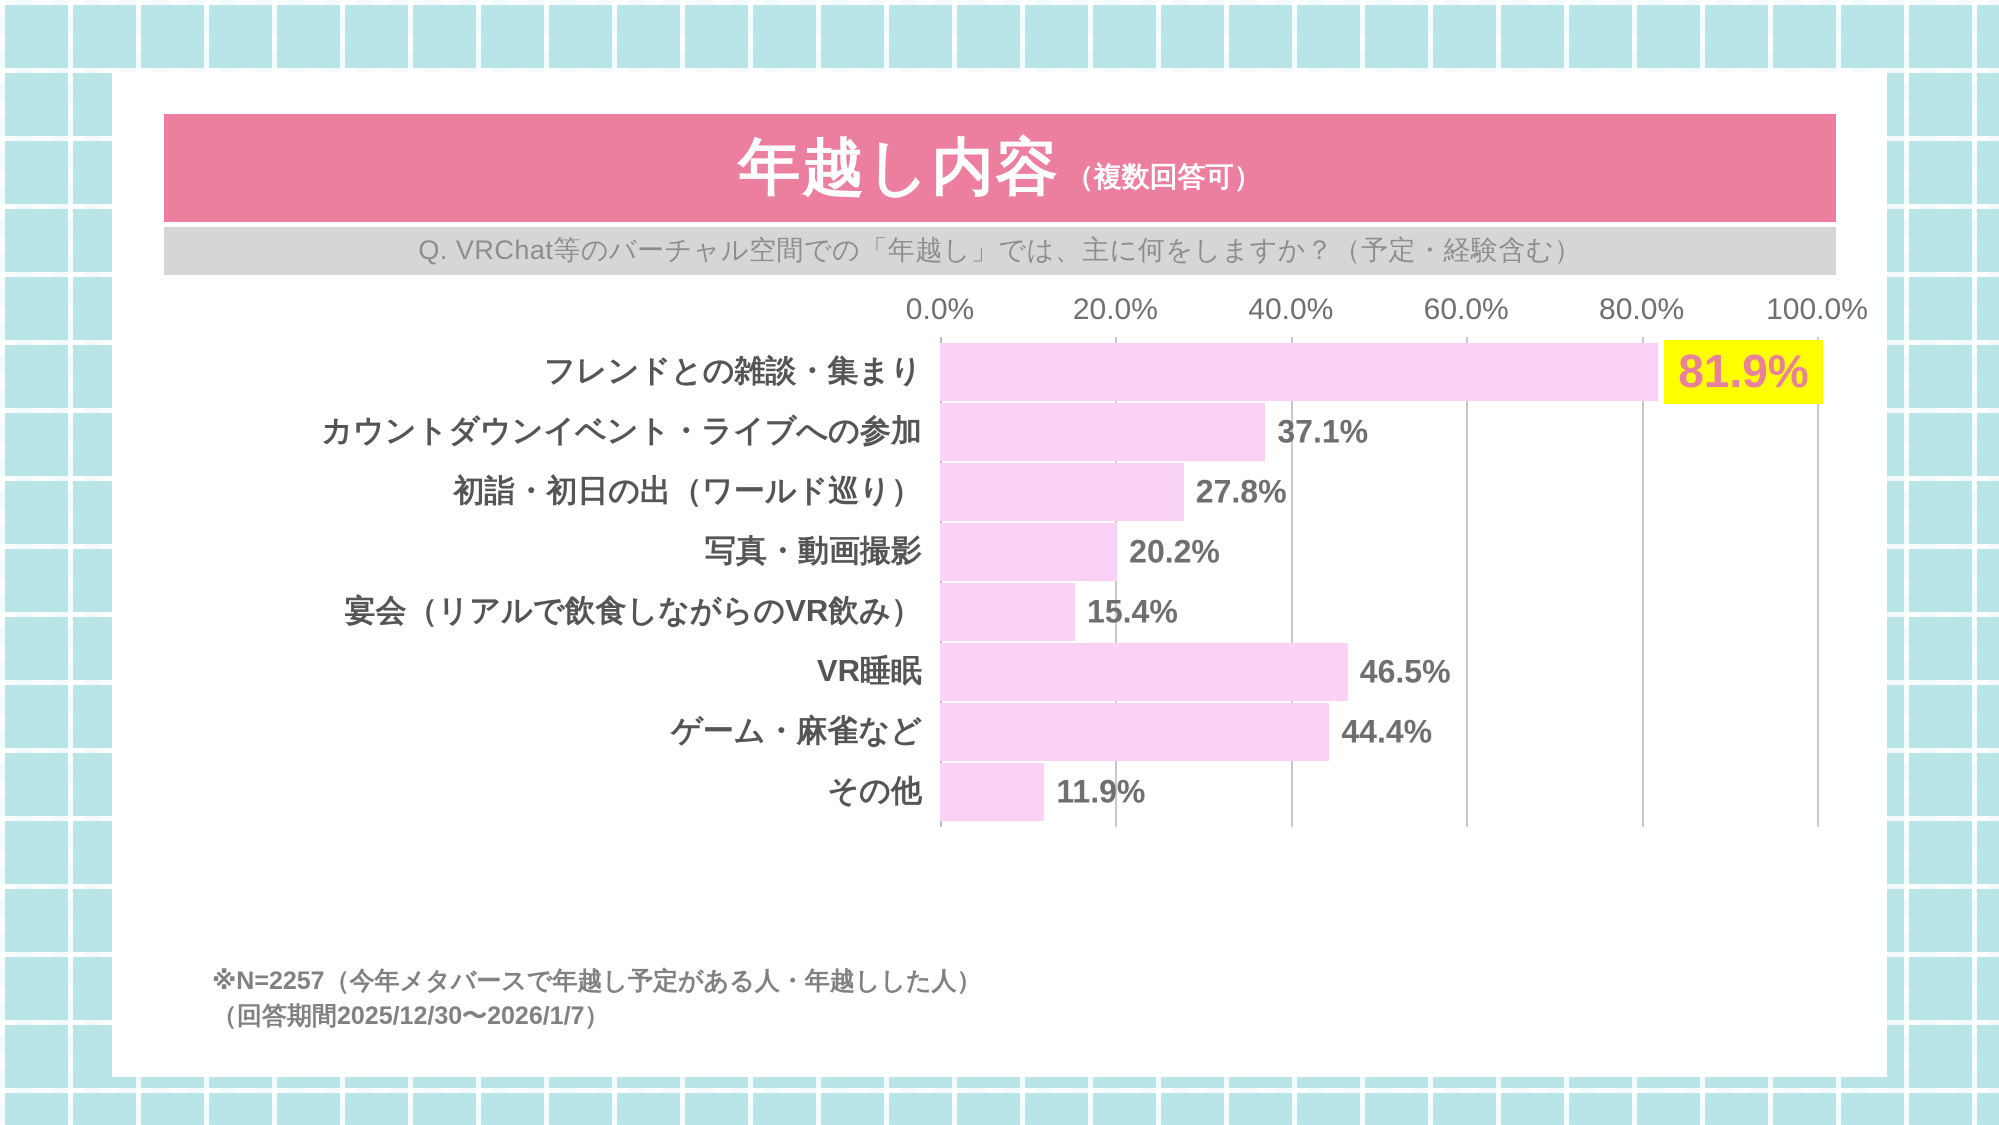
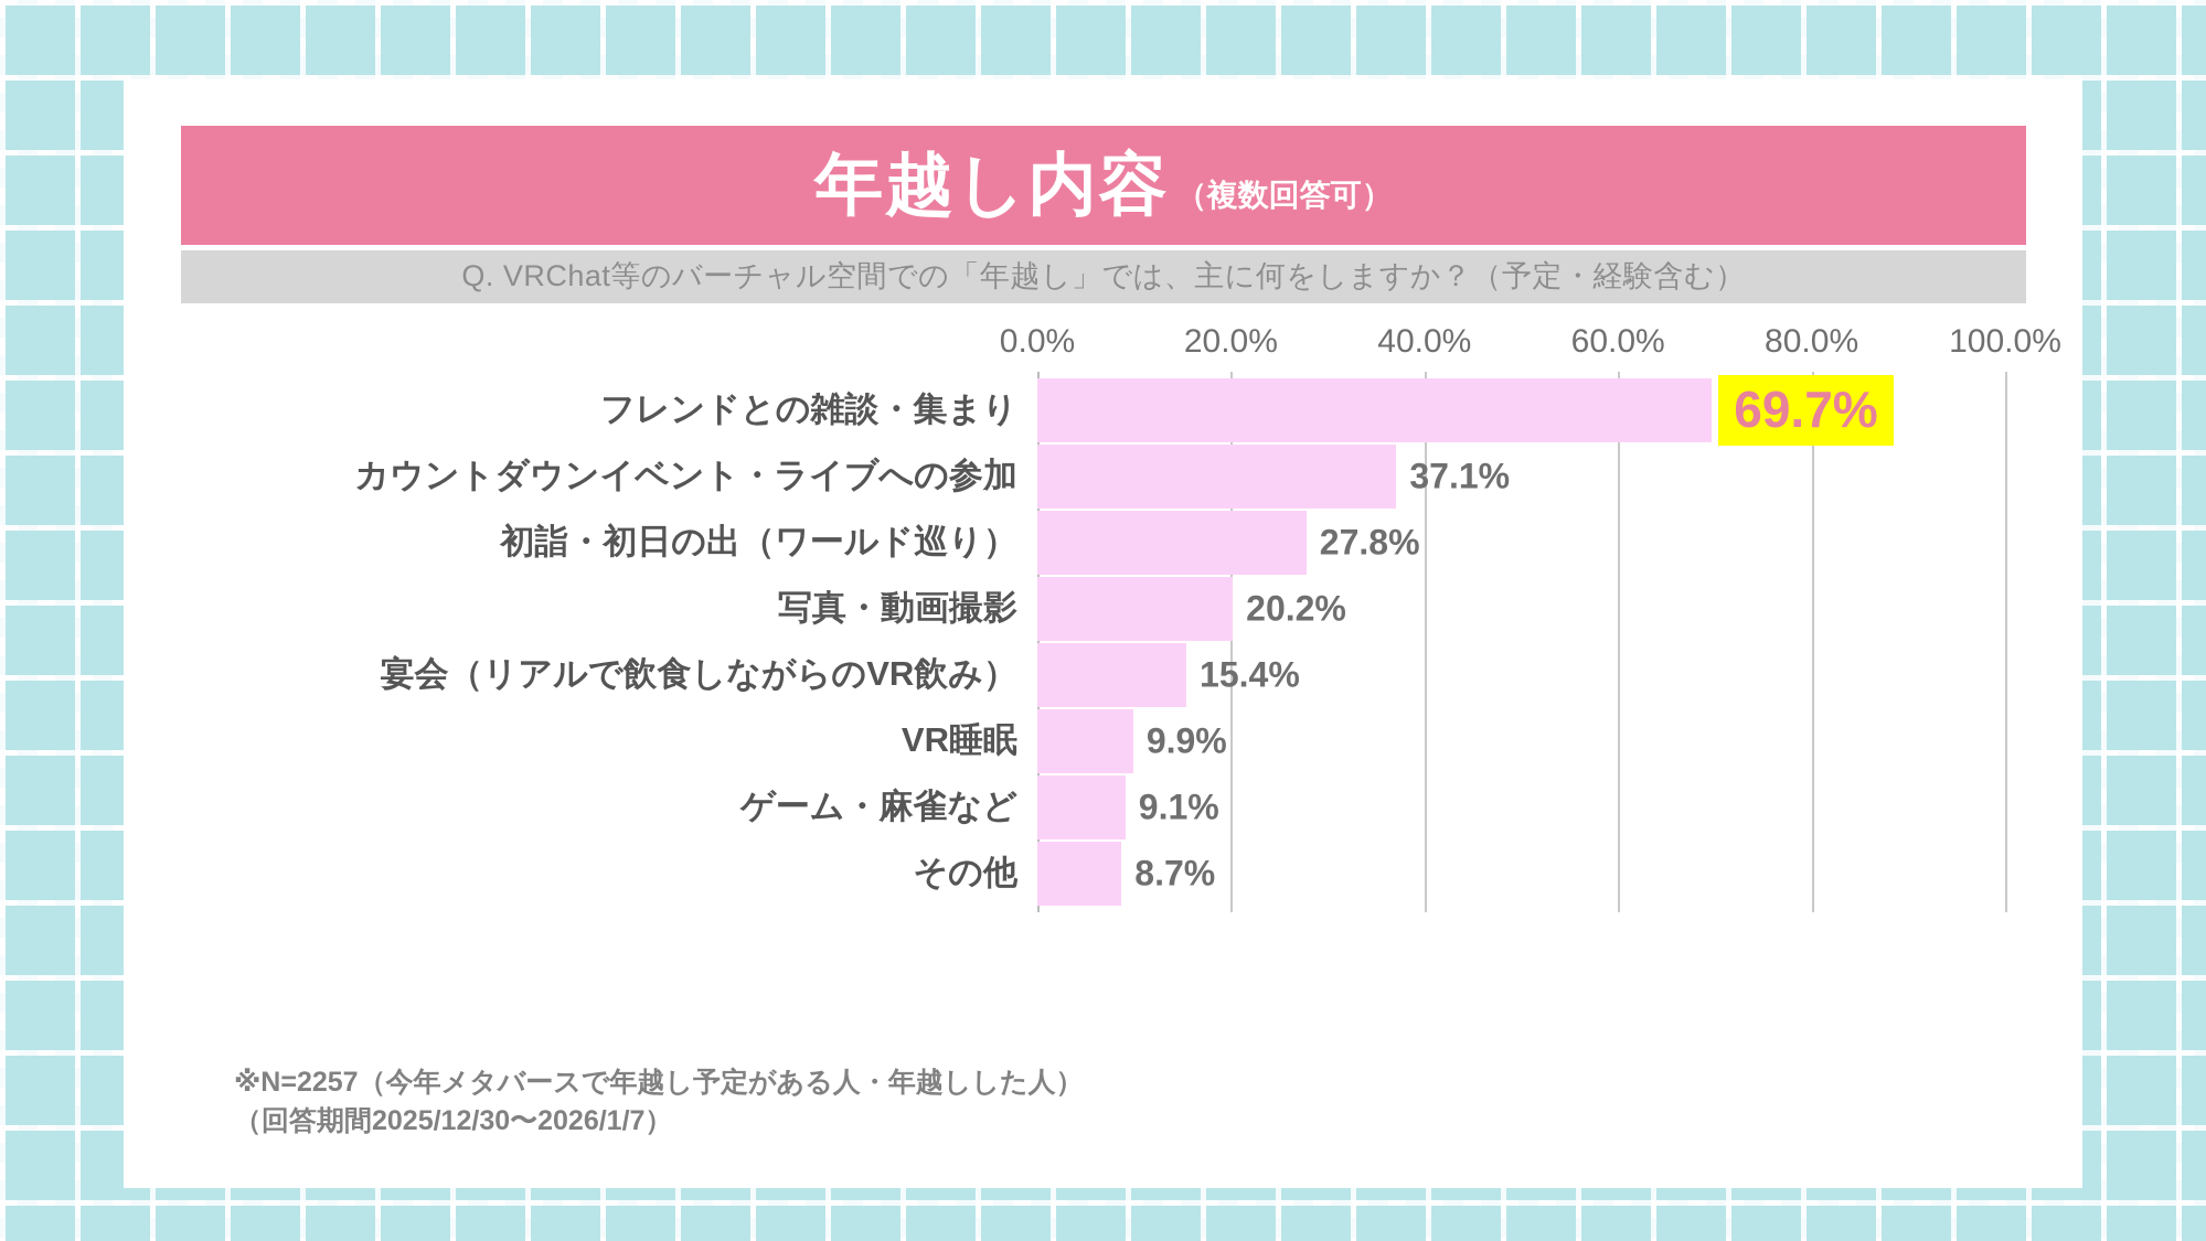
フレンドとの雑談・集まり: 81.9% -> 69.7%
VR睡眠: 46.5% -> 9.9%
ゲーム・麻雀など: 44.4% -> 9.1%
その他: 11.9% -> 8.7%
